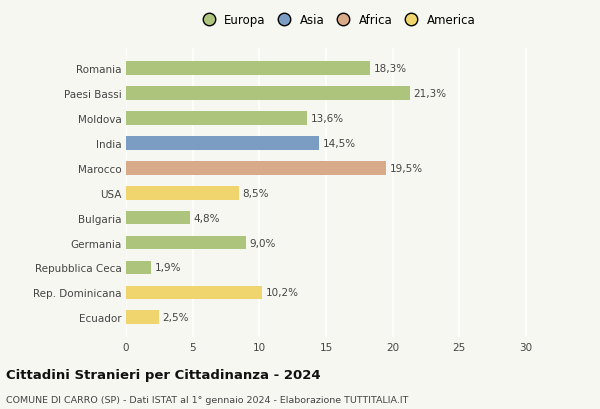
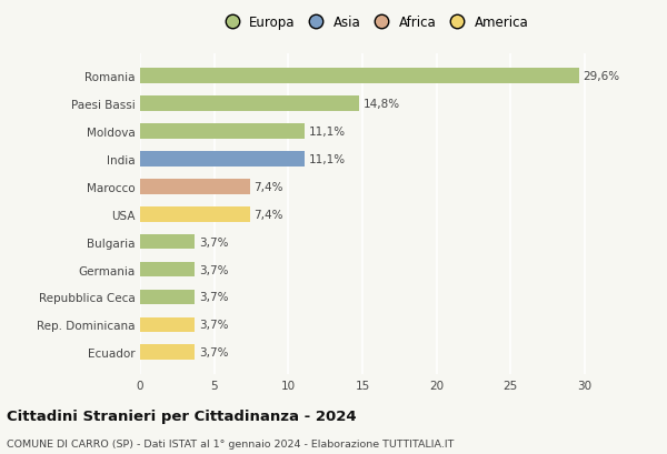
Romania: 18,3% -> 29,6%
Paesi Bassi: 21,3% -> 14,8%
Moldova: 13,6% -> 11,1%
India: 14,5% -> 11,1%
Marocco: 19,5% -> 7,4%
USA: 8,5% -> 7,4%
Bulgaria: 4,8% -> 3,7%
Germania: 9,0% -> 3,7%
Repubblica Ceca: 1,9% -> 3,7%
Rep. Dominicana: 10,2% -> 3,7%
Ecuador: 2,5% -> 3,7%
